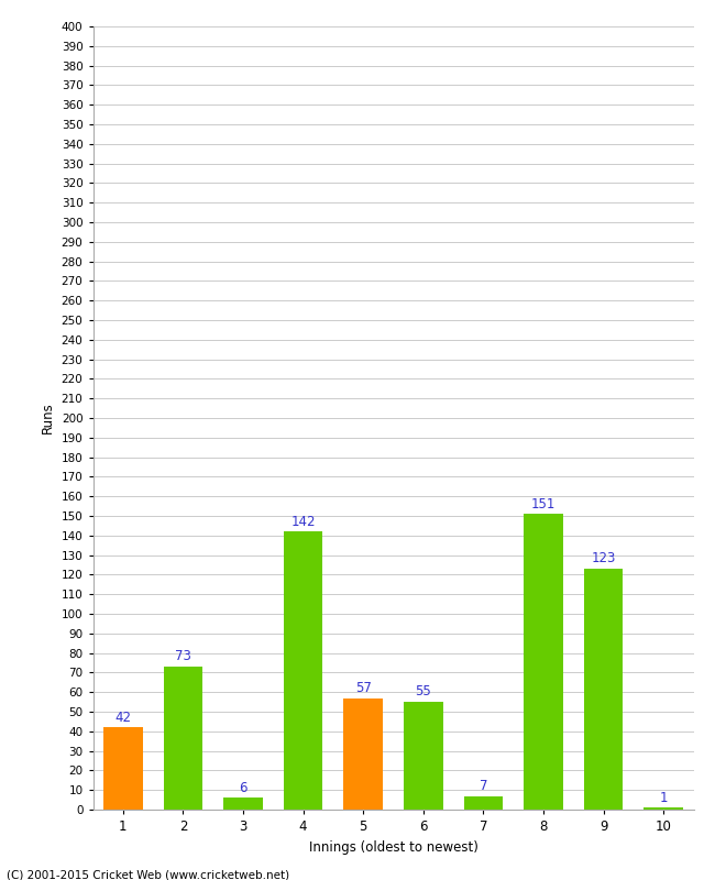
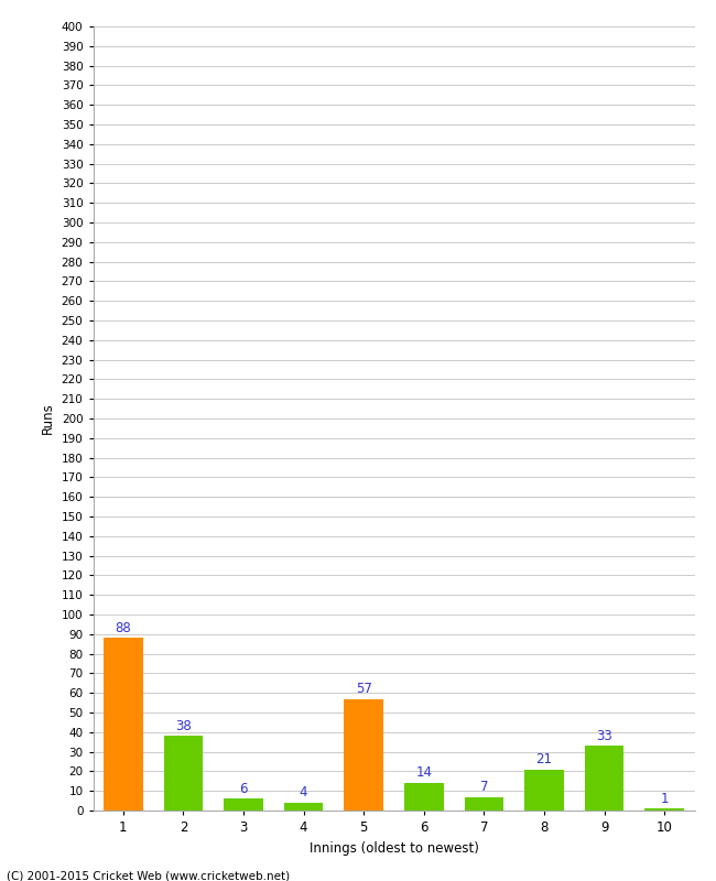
1: 42 -> 88
2: 73 -> 38
4: 142 -> 4
6: 55 -> 14
8: 151 -> 21
9: 123 -> 33
